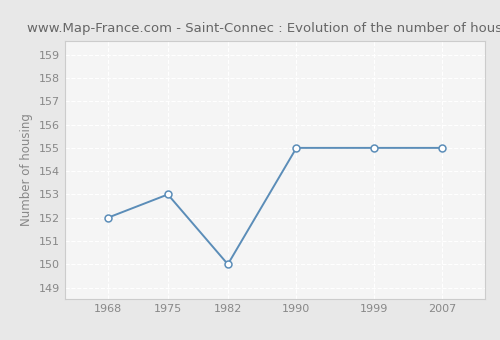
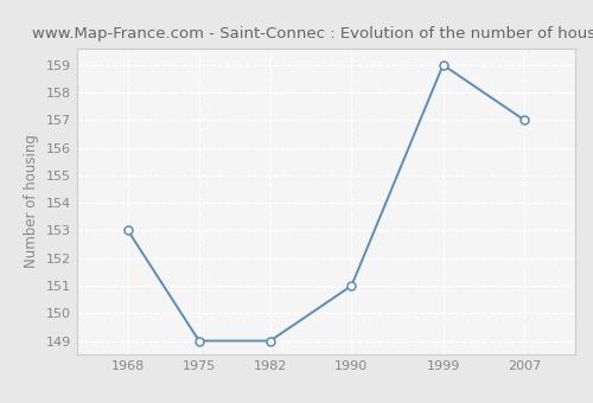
1968: 152 -> 153
1975: 153 -> 149
1982: 150 -> 149
1990: 155 -> 151
1999: 155 -> 159
2007: 155 -> 157
